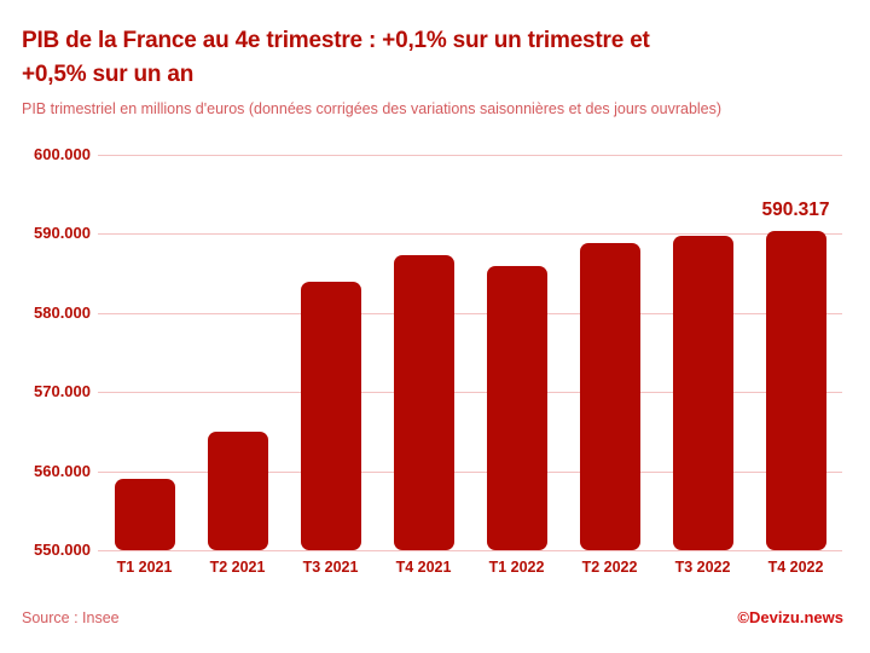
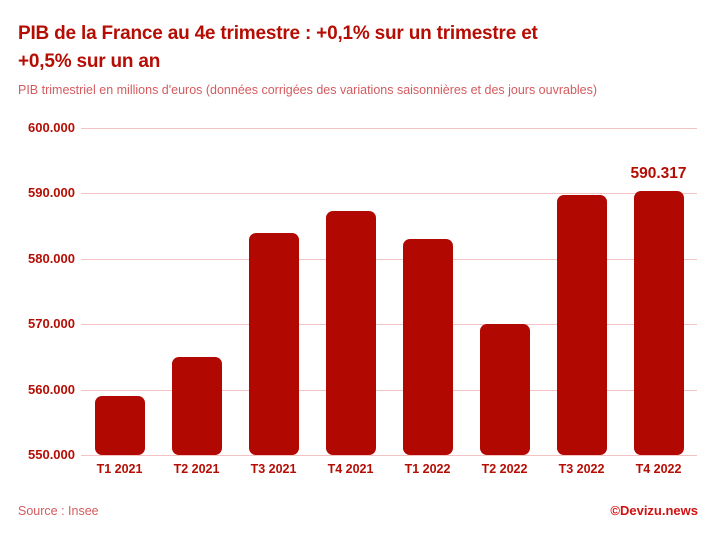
T1 2022: 586000 -> 583000
T2 2022: 589000 -> 570000
